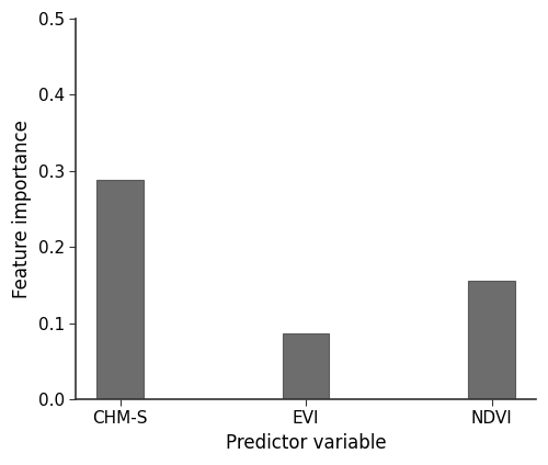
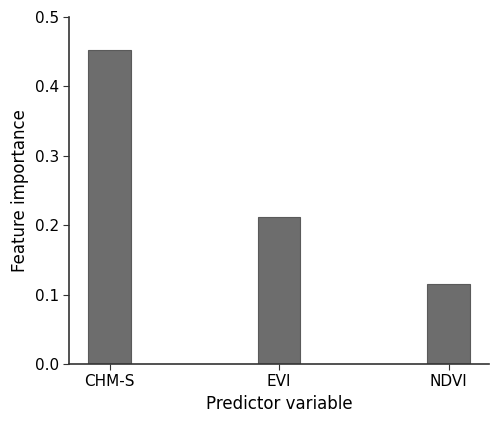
CHM-S: 0.288 -> 0.452
EVI: 0.086 -> 0.212
NDVI: 0.156 -> 0.115
